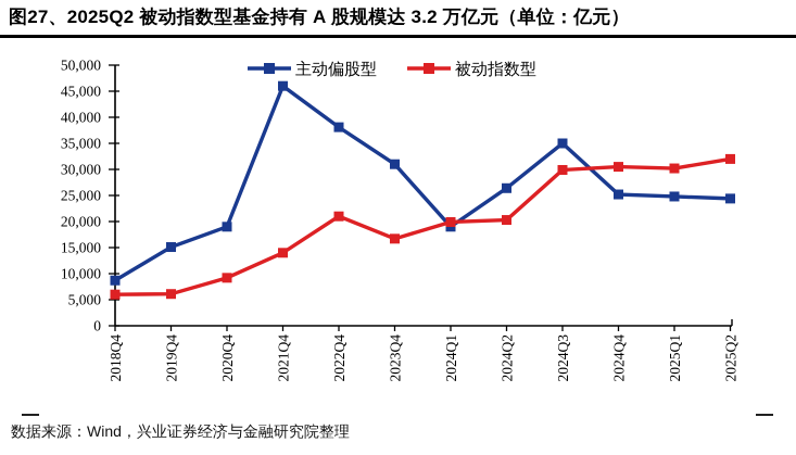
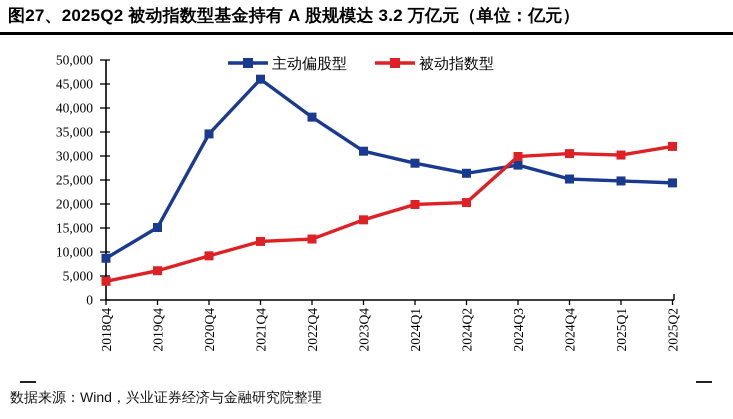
被动指数型/2018Q4: 6000 -> 4000
主动偏股型/2020Q4: 19000 -> 35000
被动指数型/2021Q4: 14000 -> 12000
被动指数型/2022Q4: 21000 -> 13000
主动偏股型/2024Q1: 19000 -> 28000
主动偏股型/2024Q3: 35000 -> 28000
